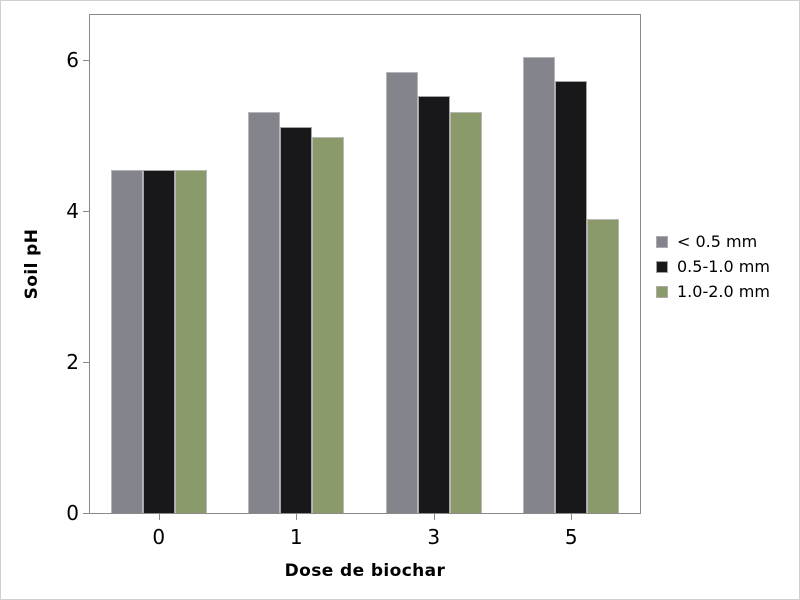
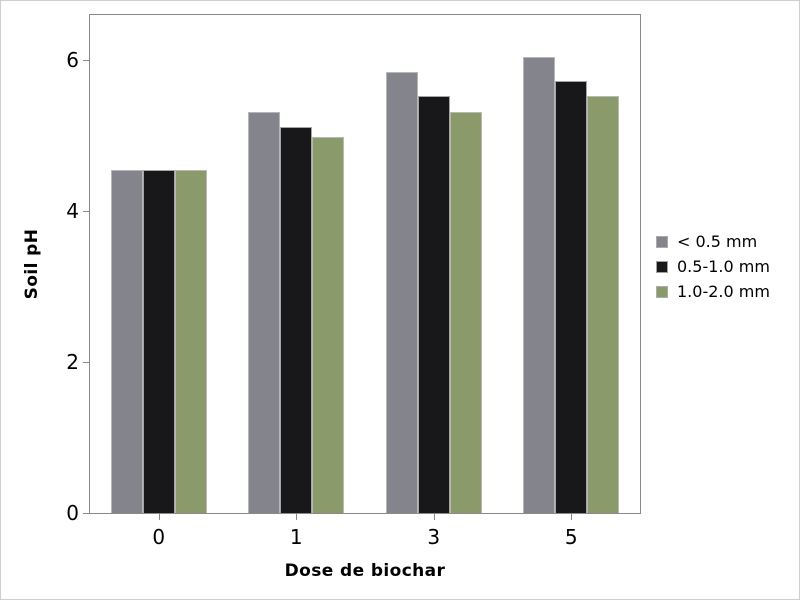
1.0-2.0 mm/5: 3.9 -> 5.5
